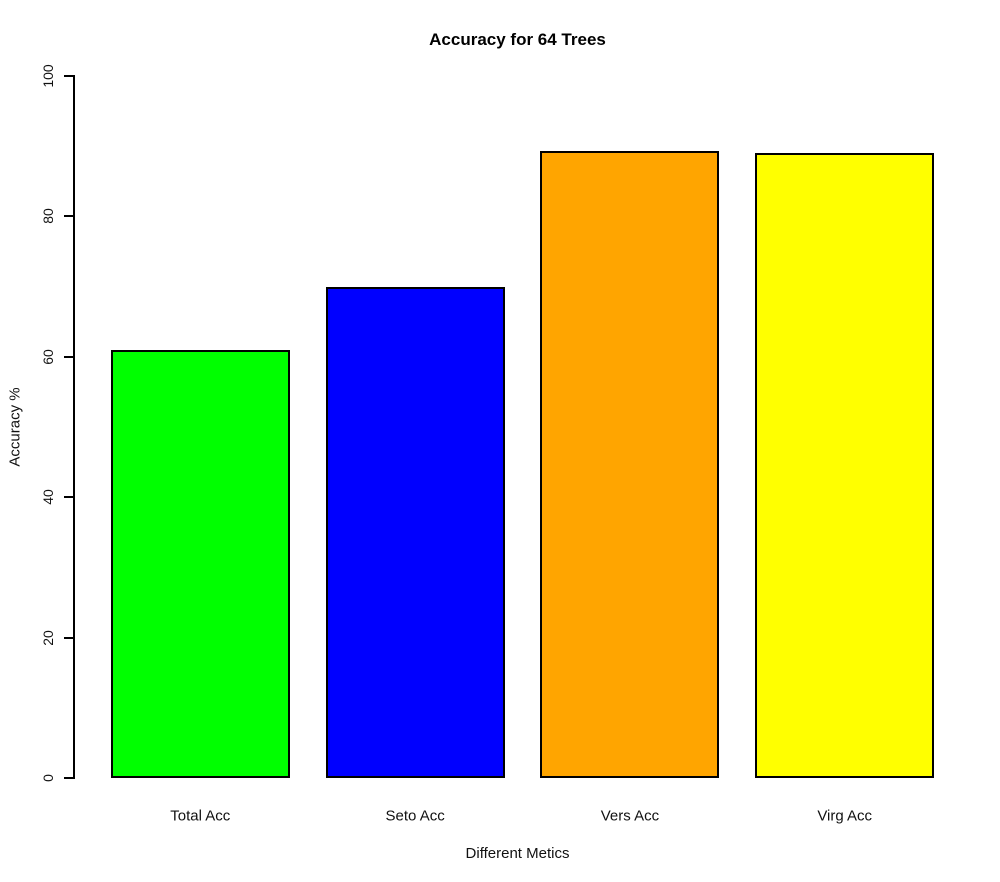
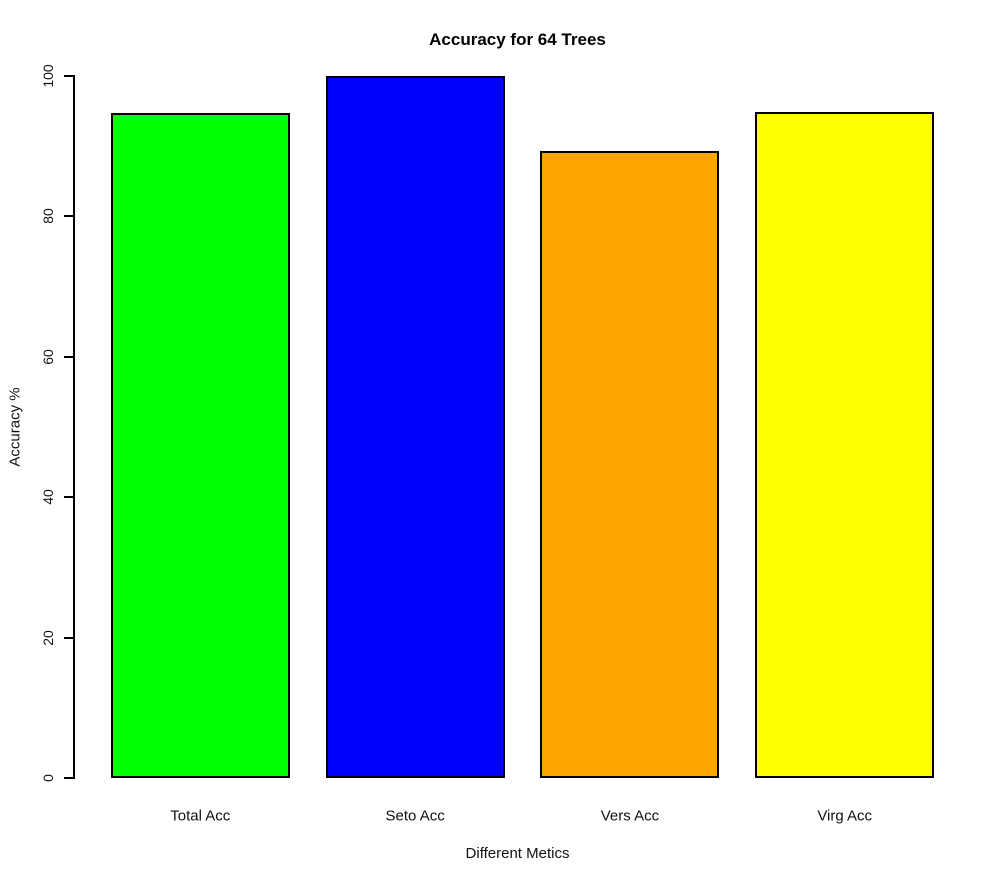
Total Acc: 61 -> 95
Seto Acc: 70 -> 100
Virg Acc: 89 -> 95
